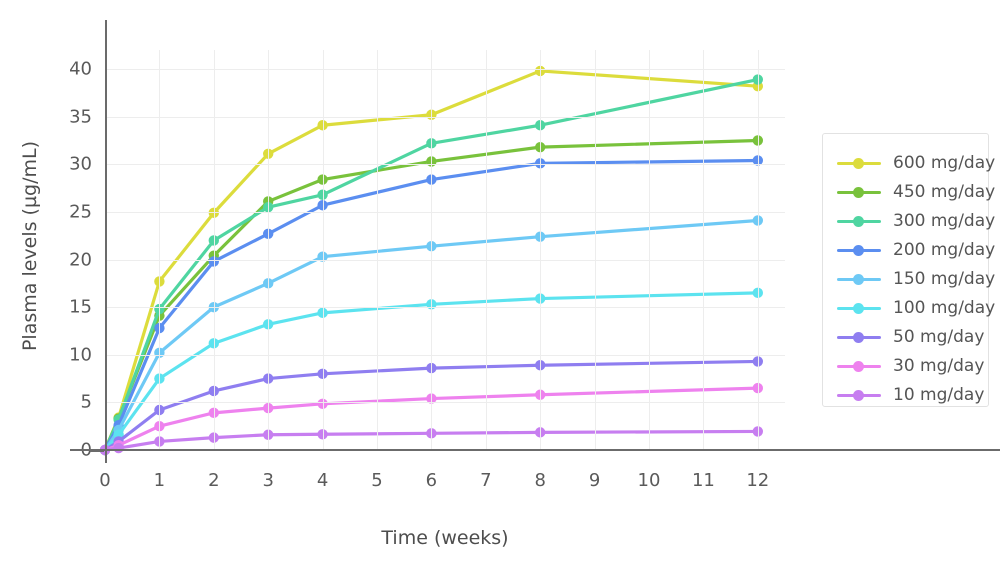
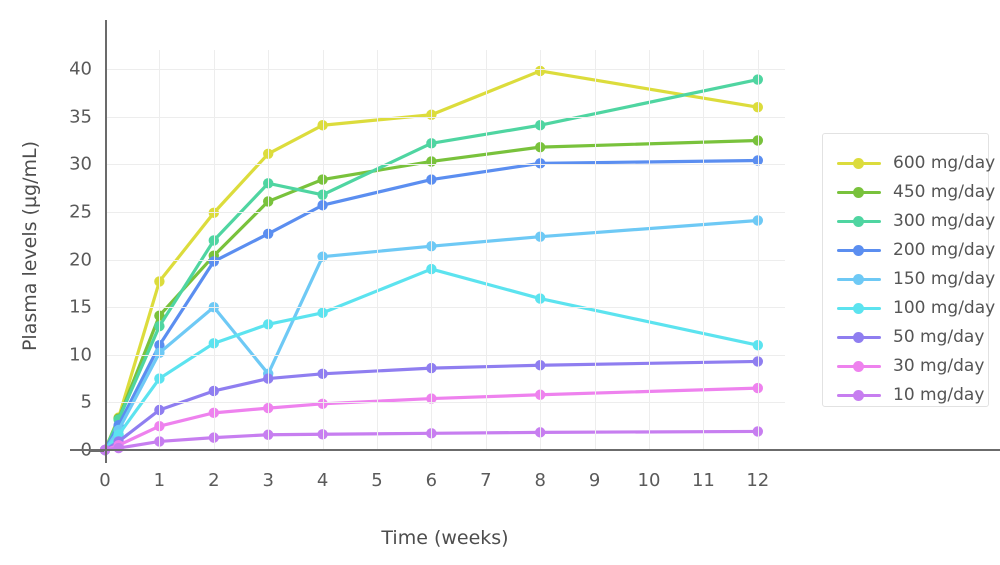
300 mg/day/1: 15 -> 13
200 mg/day/1: 13 -> 11
300 mg/day/3: 26 -> 28
150 mg/day/3: 18 -> 8
100 mg/day/6: 15 -> 19
600 mg/day/12: 38 -> 36
100 mg/day/12: 16 -> 11
